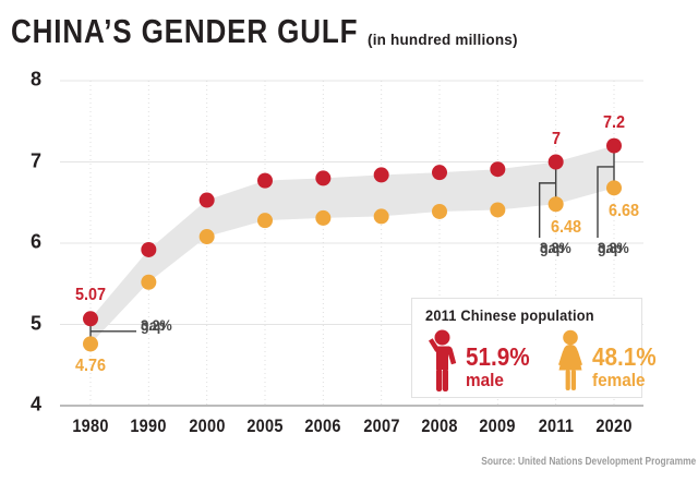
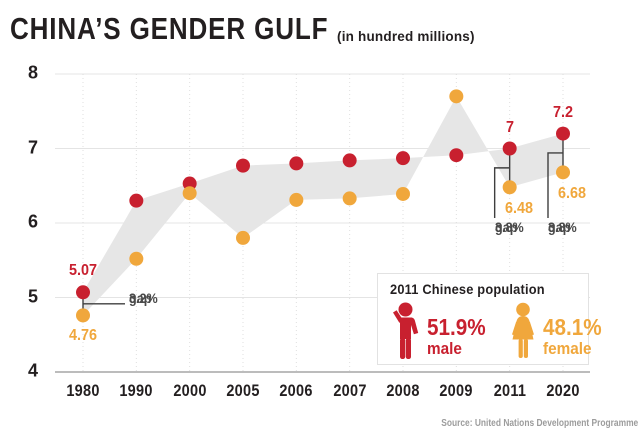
male/1990: 5.9 -> 6.3
female/2000: 6.1 -> 6.4
female/2005: 6.3 -> 5.8
female/2009: 6.4 -> 7.7
